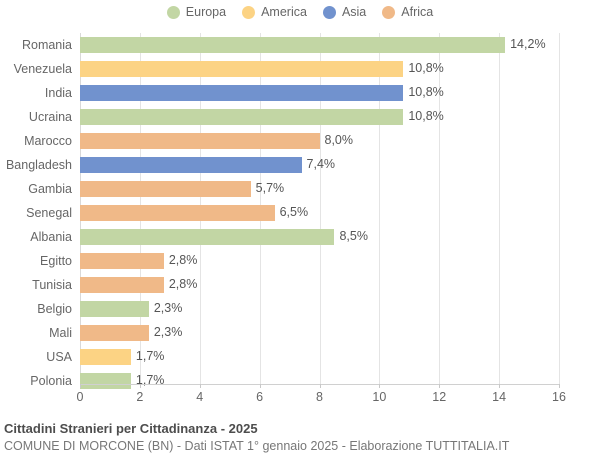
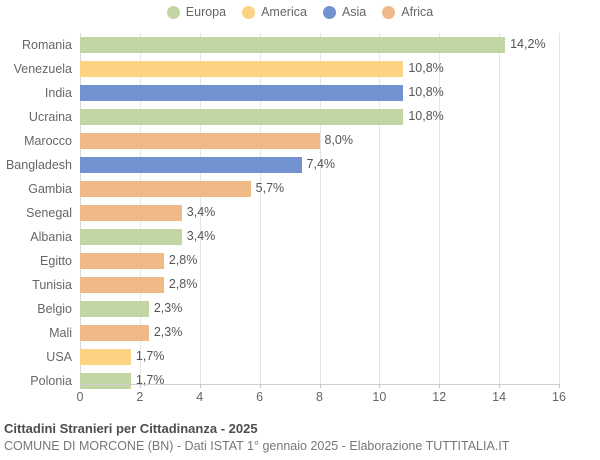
Senegal: 6,5% -> 3,4%
Albania: 8,5% -> 3,4%
